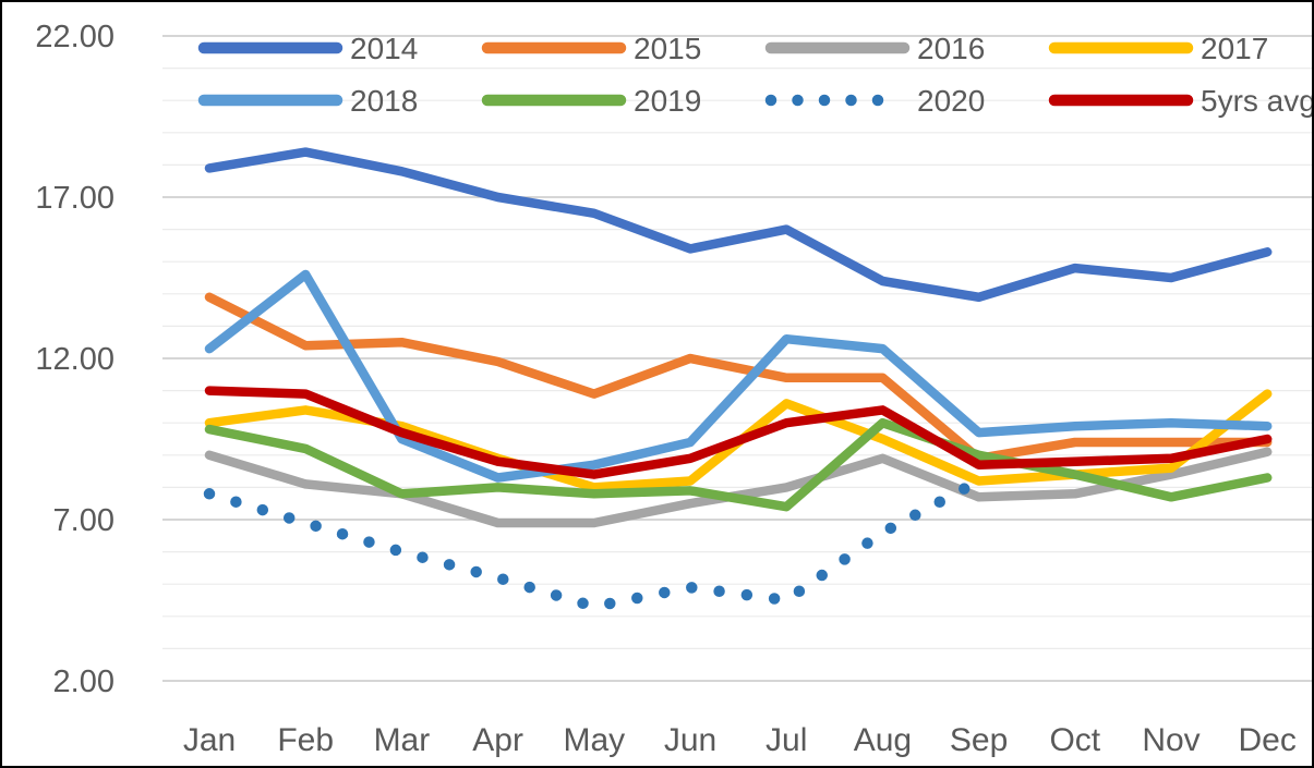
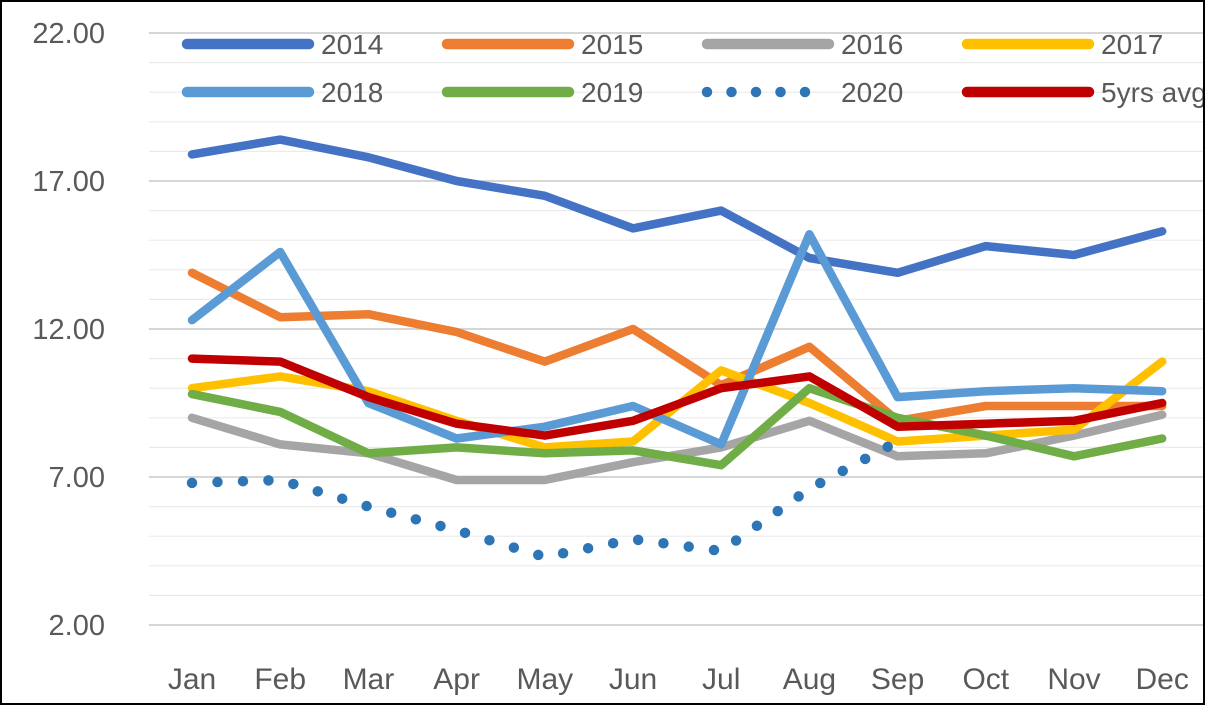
2020/Jan: 7.8 -> 6.8
2015/Jul: 11.4 -> 10.1
2018/Jul: 12.6 -> 8.1
2018/Aug: 12.3 -> 15.2
